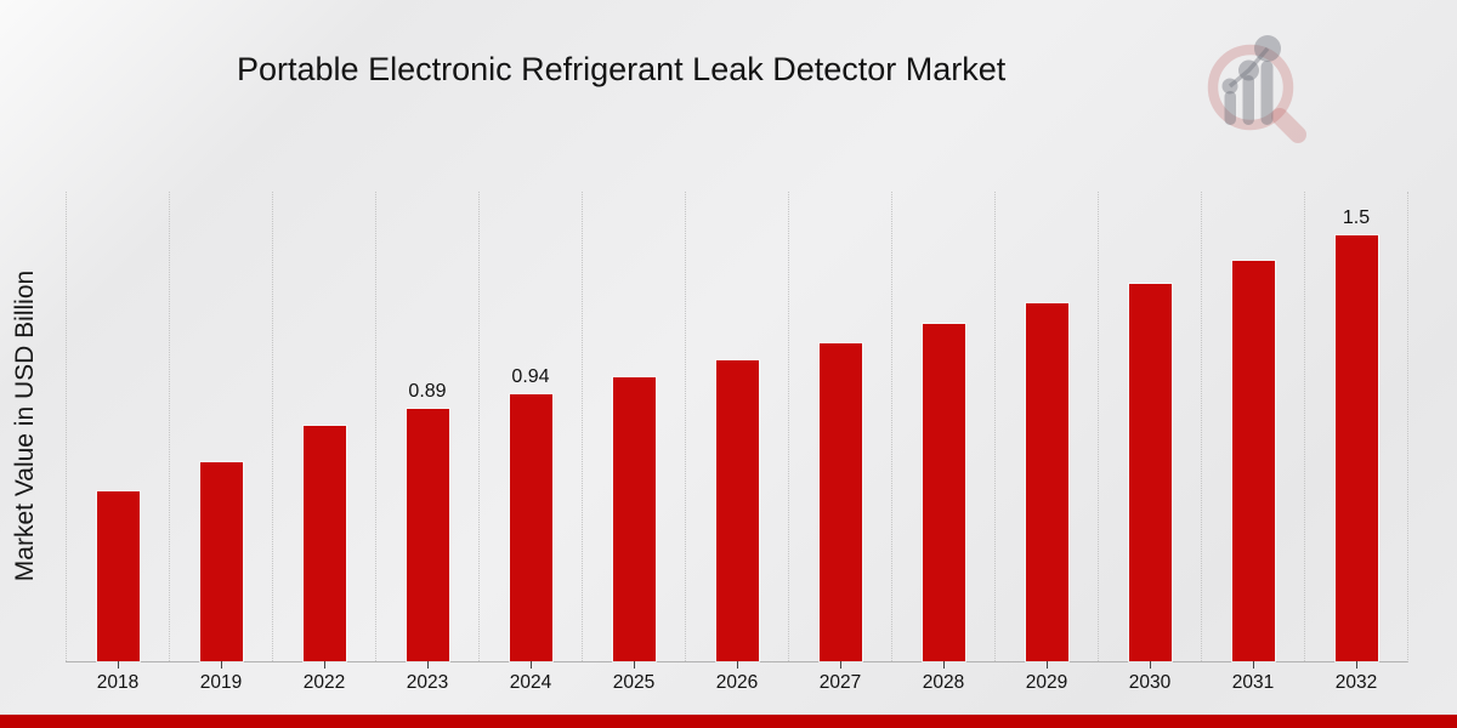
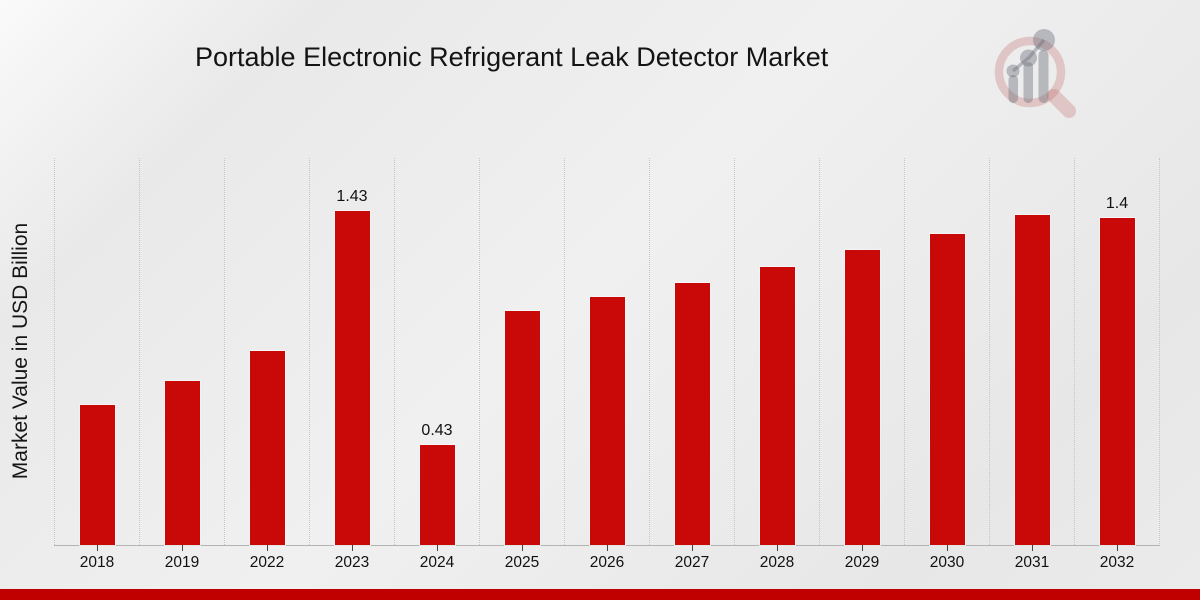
2023: 0.89 -> 1.43
2024: 0.94 -> 0.43
2032: 1.5 -> 1.4
